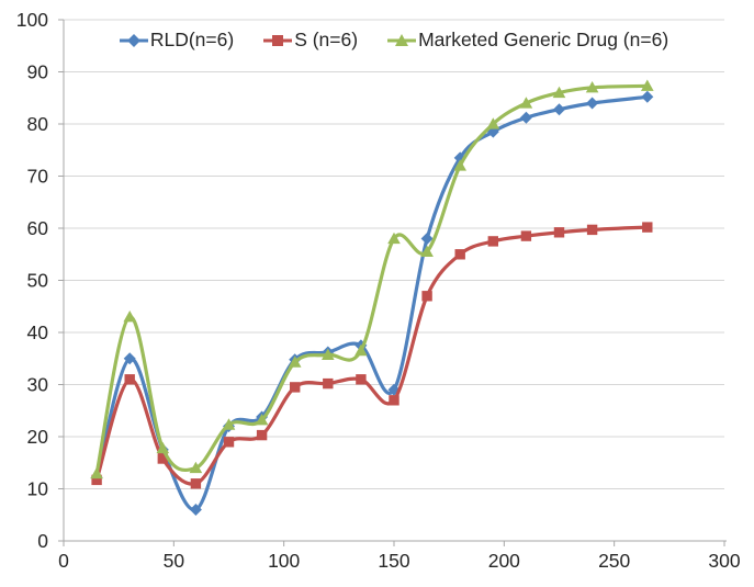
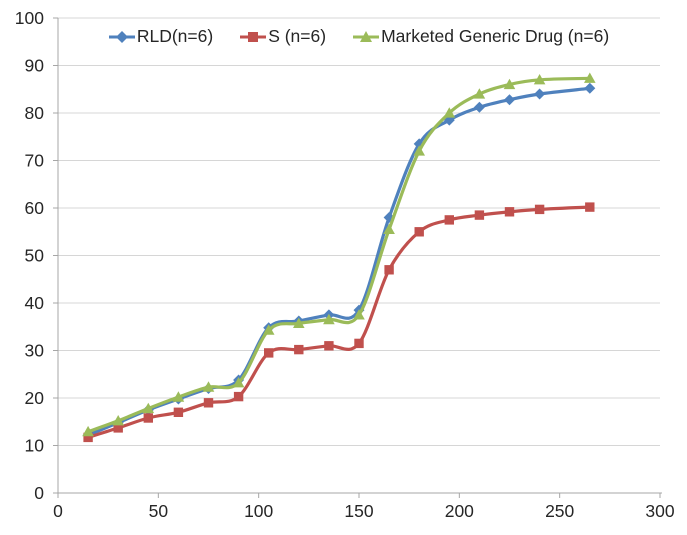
RLD(n=6)/30: 35 -> 15
S (n=6)/30: 31 -> 14
Marketed Generic Drug (n=6)/30: 43 -> 15
RLD(n=6)/60: 6 -> 20
S (n=6)/60: 11 -> 17
Marketed Generic Drug (n=6)/60: 14 -> 20
RLD(n=6)/150: 29 -> 38
S (n=6)/150: 27 -> 32
Marketed Generic Drug (n=6)/150: 58 -> 38
